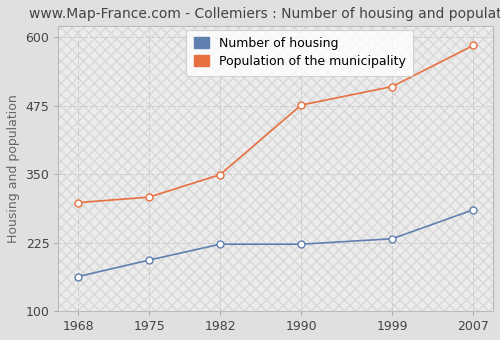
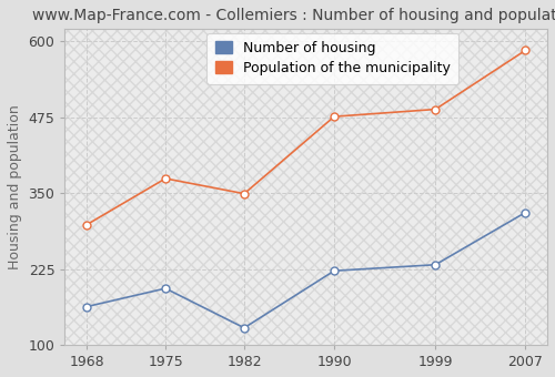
Population of the municipality/1975: 308 -> 374
Number of housing/1982: 222 -> 128
Population of the municipality/1999: 510 -> 488
Number of housing/2007: 285 -> 318
